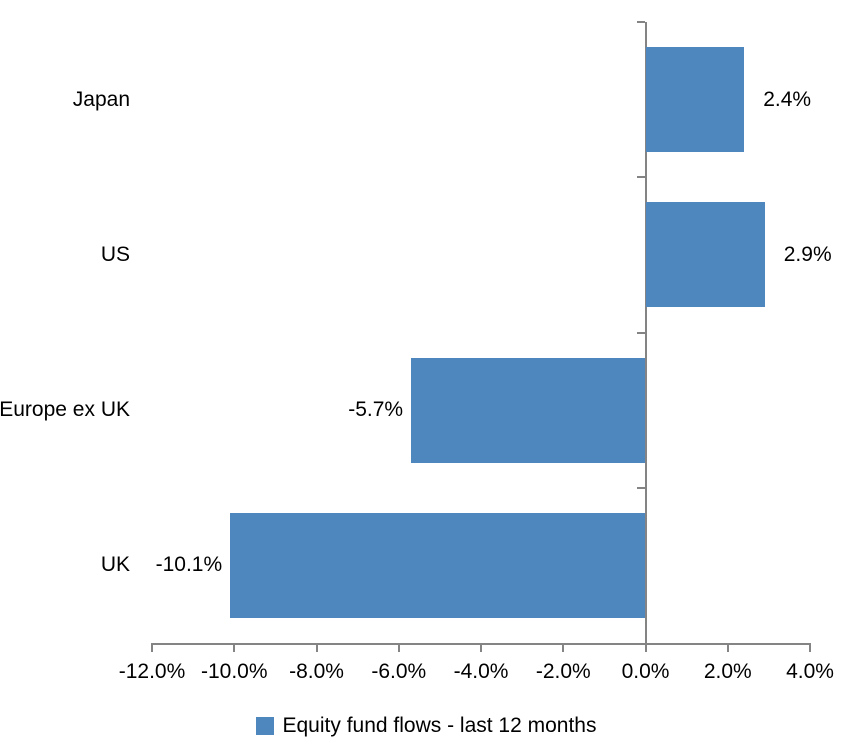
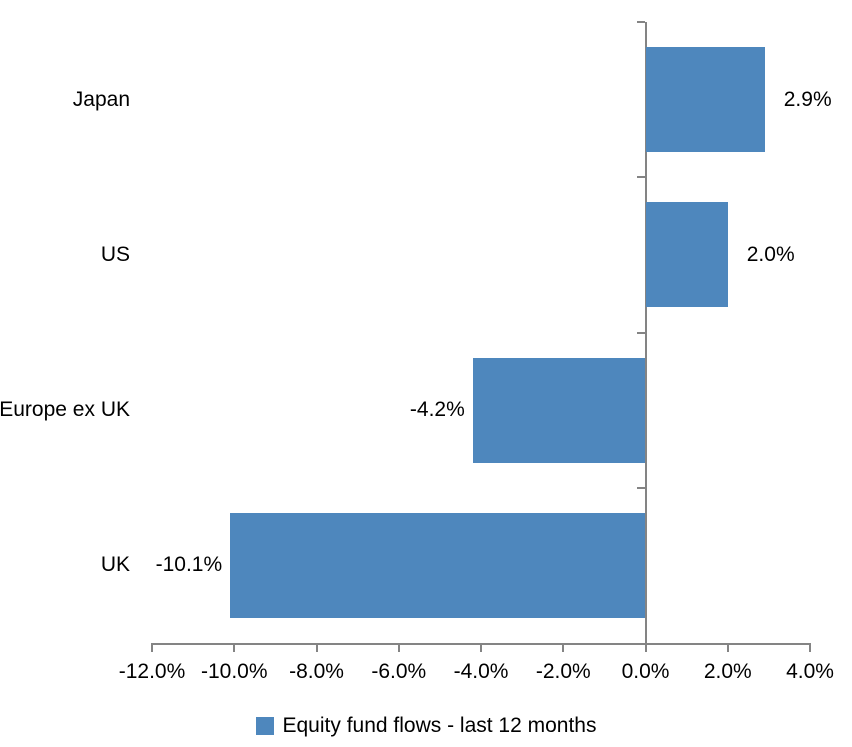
Japan: 2.4% -> 2.9%
US: 2.9% -> 2.0%
Europe ex UK: -5.7% -> -4.2%
